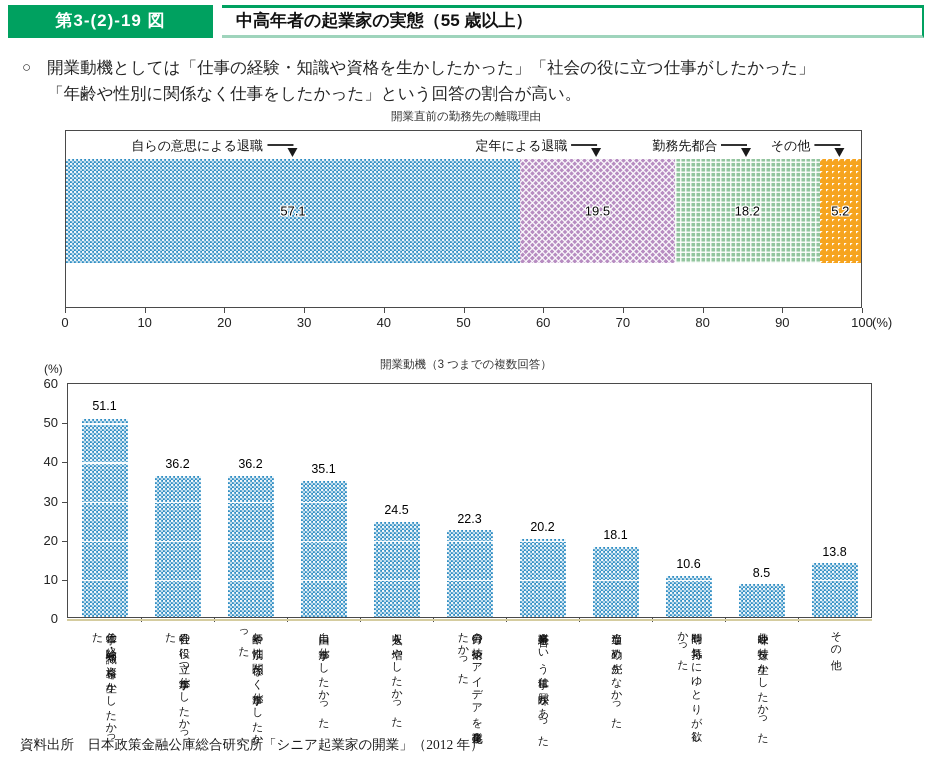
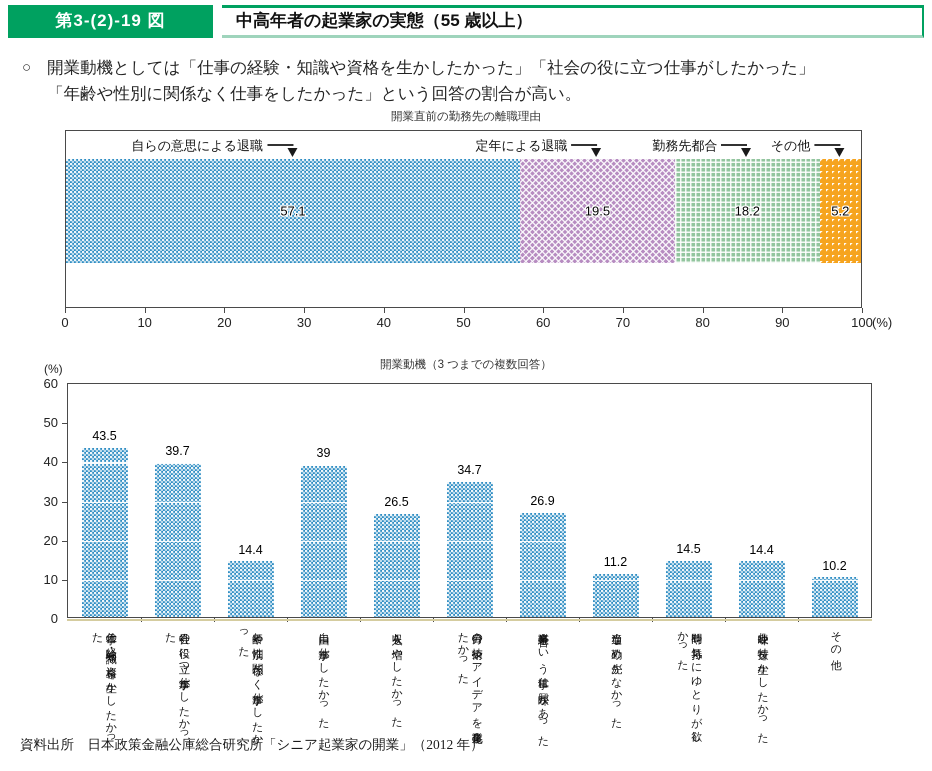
開業動機（3 つまでの複数回答）/仕事の経験・知識や資格を生かしたかった: 51.1 -> 43.5
開業動機（3 つまでの複数回答）/社会の役に立つ仕事がしたかった: 36.2 -> 39.7
開業動機（3 つまでの複数回答）/年齢や性別に関係なく仕事がしたかった: 36.2 -> 14.4
開業動機（3 つまでの複数回答）/自由に仕事がしたかった: 35.1 -> 39
開業動機（3 つまでの複数回答）/収入を増やしたかった: 24.5 -> 26.5
開業動機（3 つまでの複数回答）/自分の技術やアイデアを事業化したかった: 22.3 -> 34.7
開業動機（3 つまでの複数回答）/事業経営という仕事に興味があった: 20.2 -> 26.9
開業動機（3 つまでの複数回答）/適当な勤め先がなかった: 18.1 -> 11.2
開業動機（3 つまでの複数回答）/時間や気持ちにゆとりが欲しかった: 10.6 -> 14.5
開業動機（3 つまでの複数回答）/趣味や特技を生かしたかった: 8.5 -> 14.4
開業動機（3 つまでの複数回答）/その他: 13.8 -> 10.2
